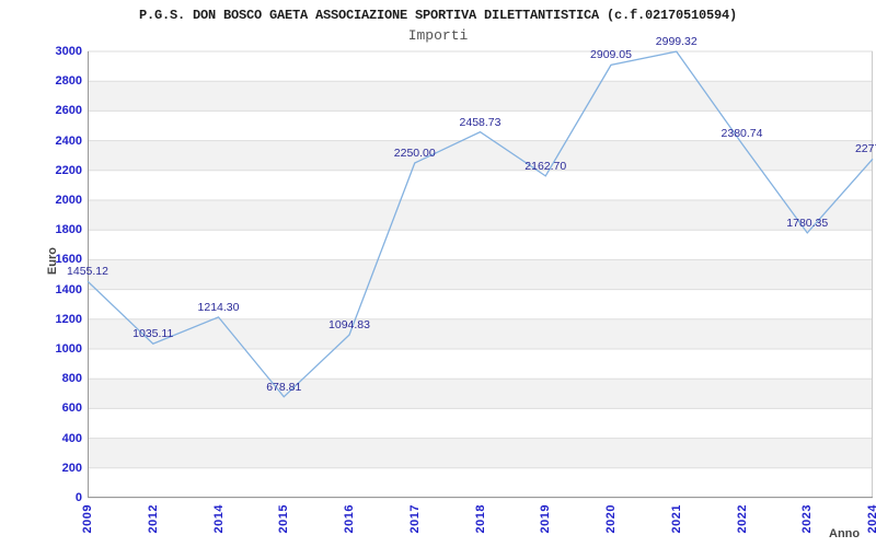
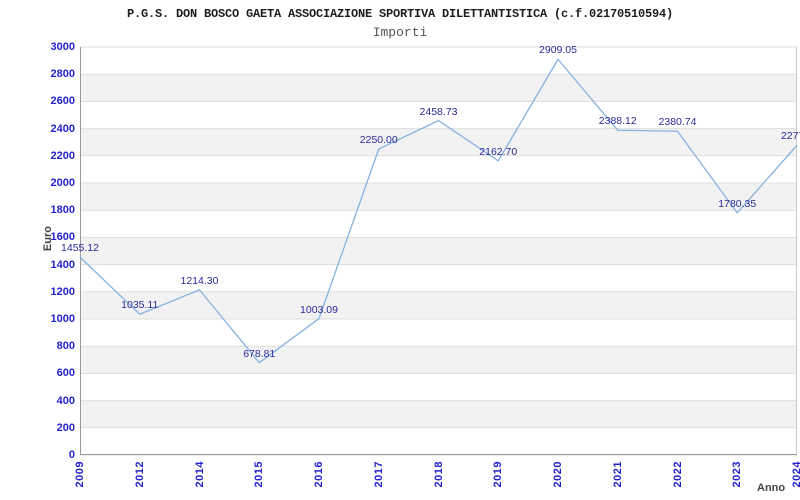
2016: 1094.83 -> 1003.09
2021: 2999.32 -> 2388.12
